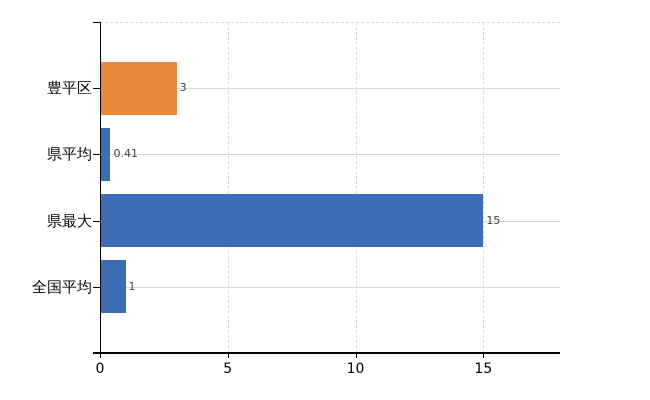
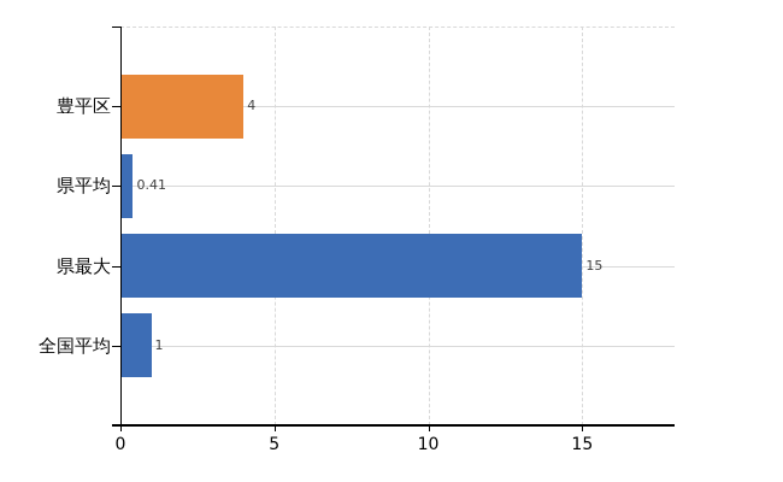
豊平区: 3 -> 4
